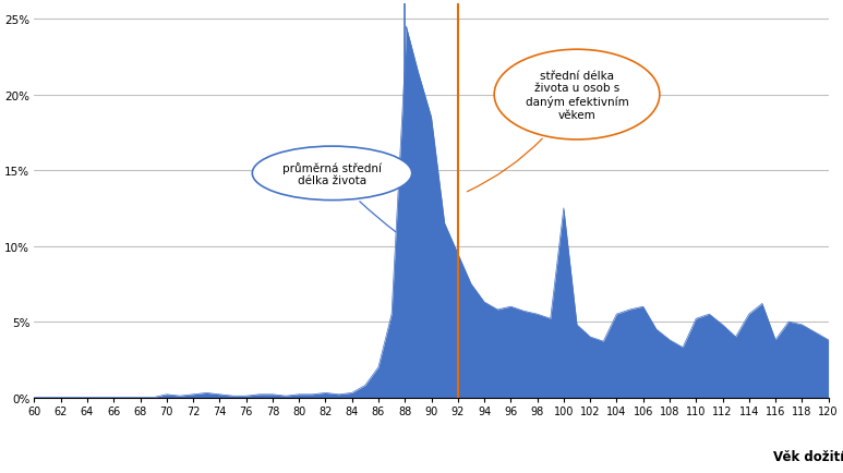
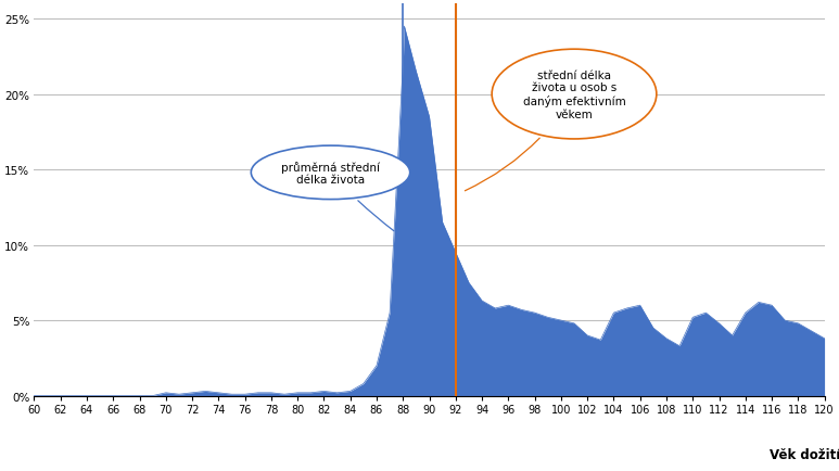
100: 12.5% -> 5.0%
116: 3.8% -> 6.0%
